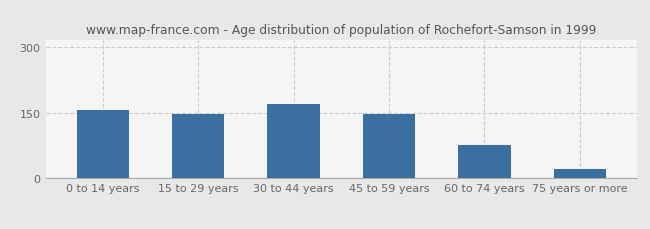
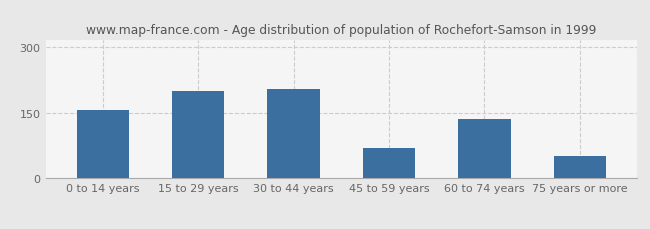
15 to 29 years: 146 -> 200
30 to 44 years: 170 -> 205
45 to 59 years: 148 -> 70
60 to 74 years: 76 -> 135
75 years or more: 22 -> 50
